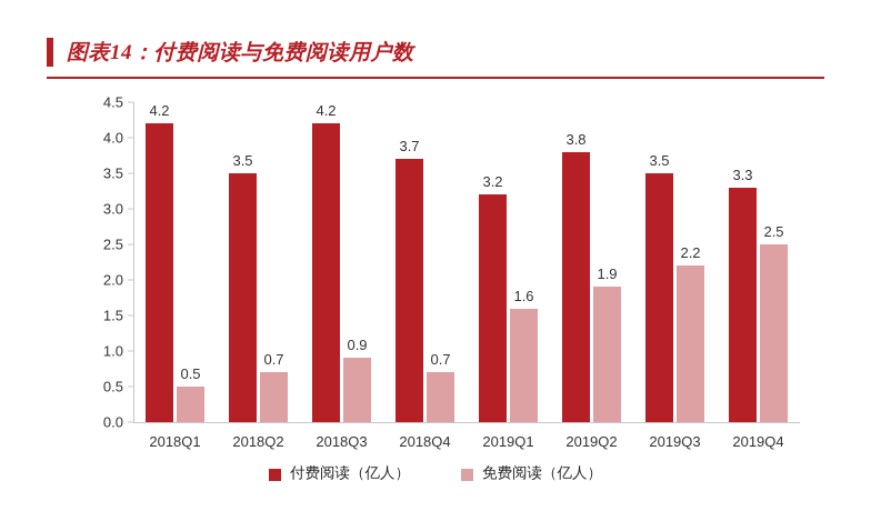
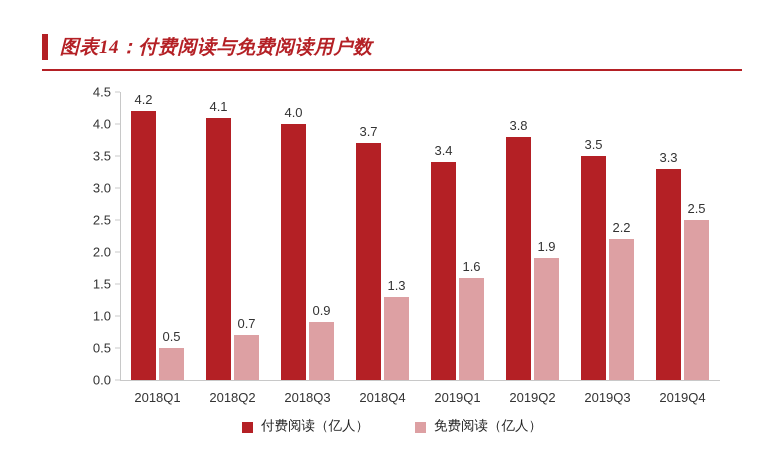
付费阅读（亿人）/2018Q2: 3.5 -> 4.1
付费阅读（亿人）/2018Q3: 4.2 -> 4.0
免费阅读（亿人）/2018Q4: 0.7 -> 1.3
付费阅读（亿人）/2019Q1: 3.2 -> 3.4
